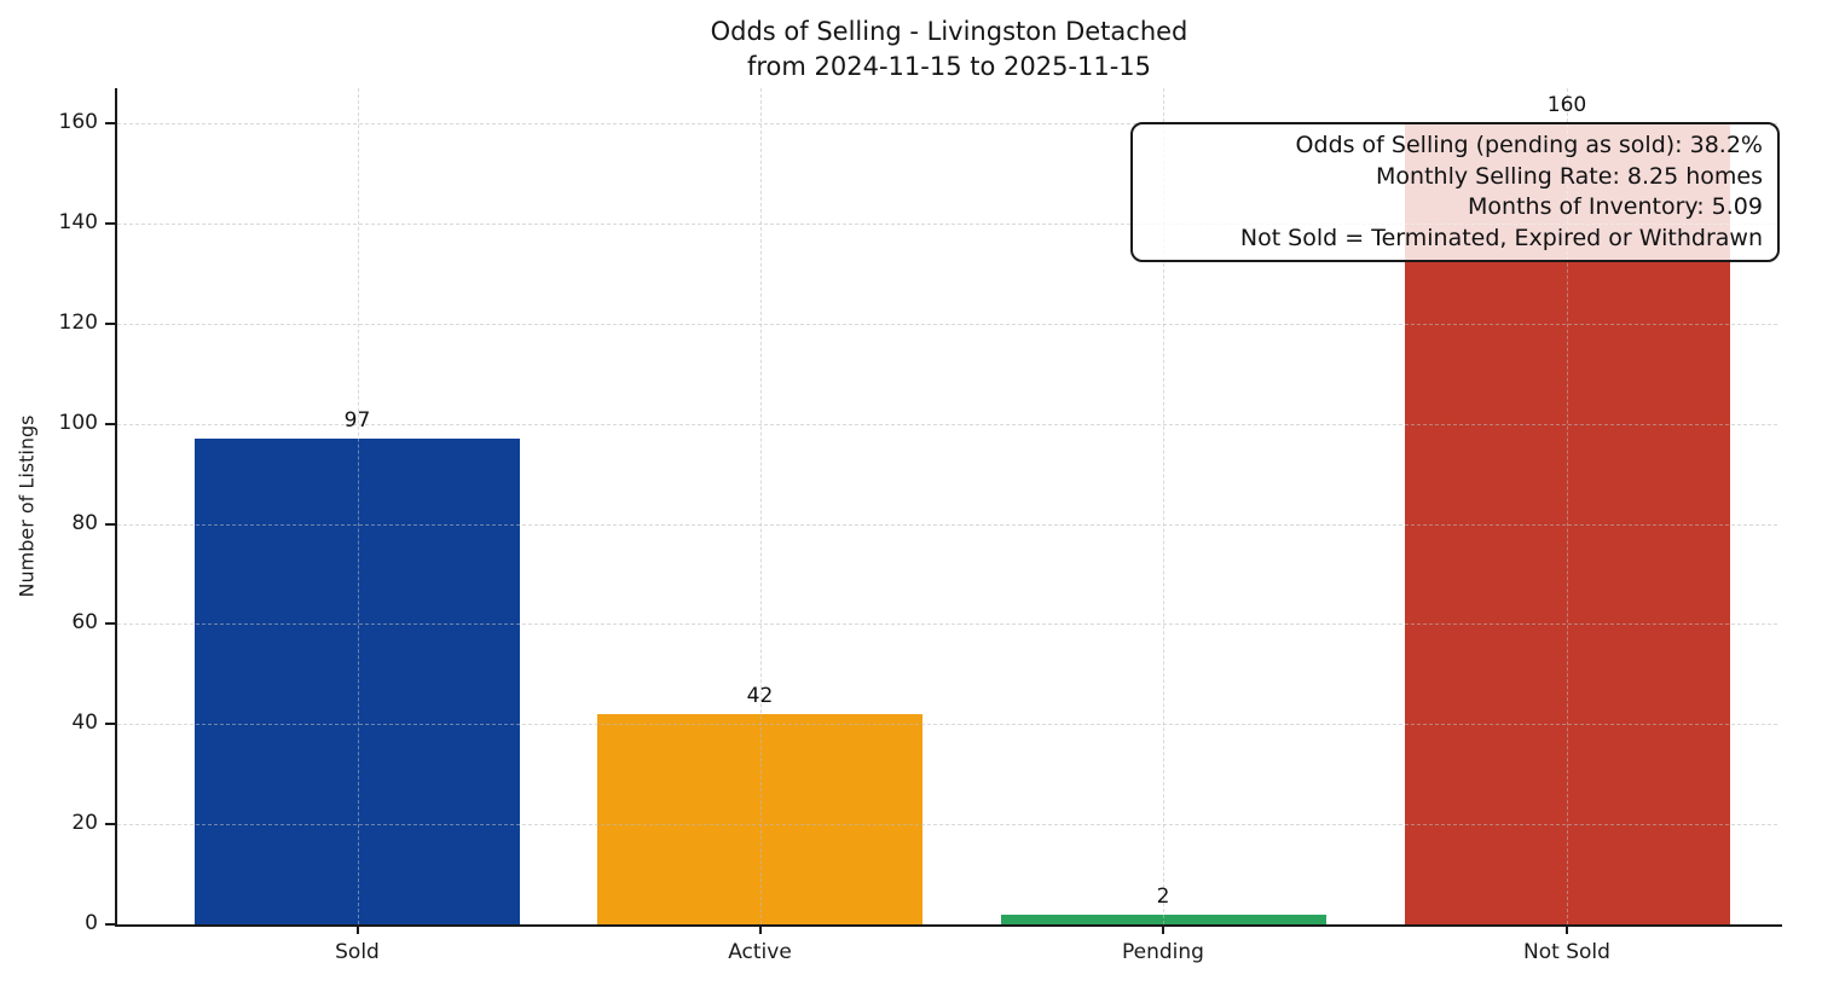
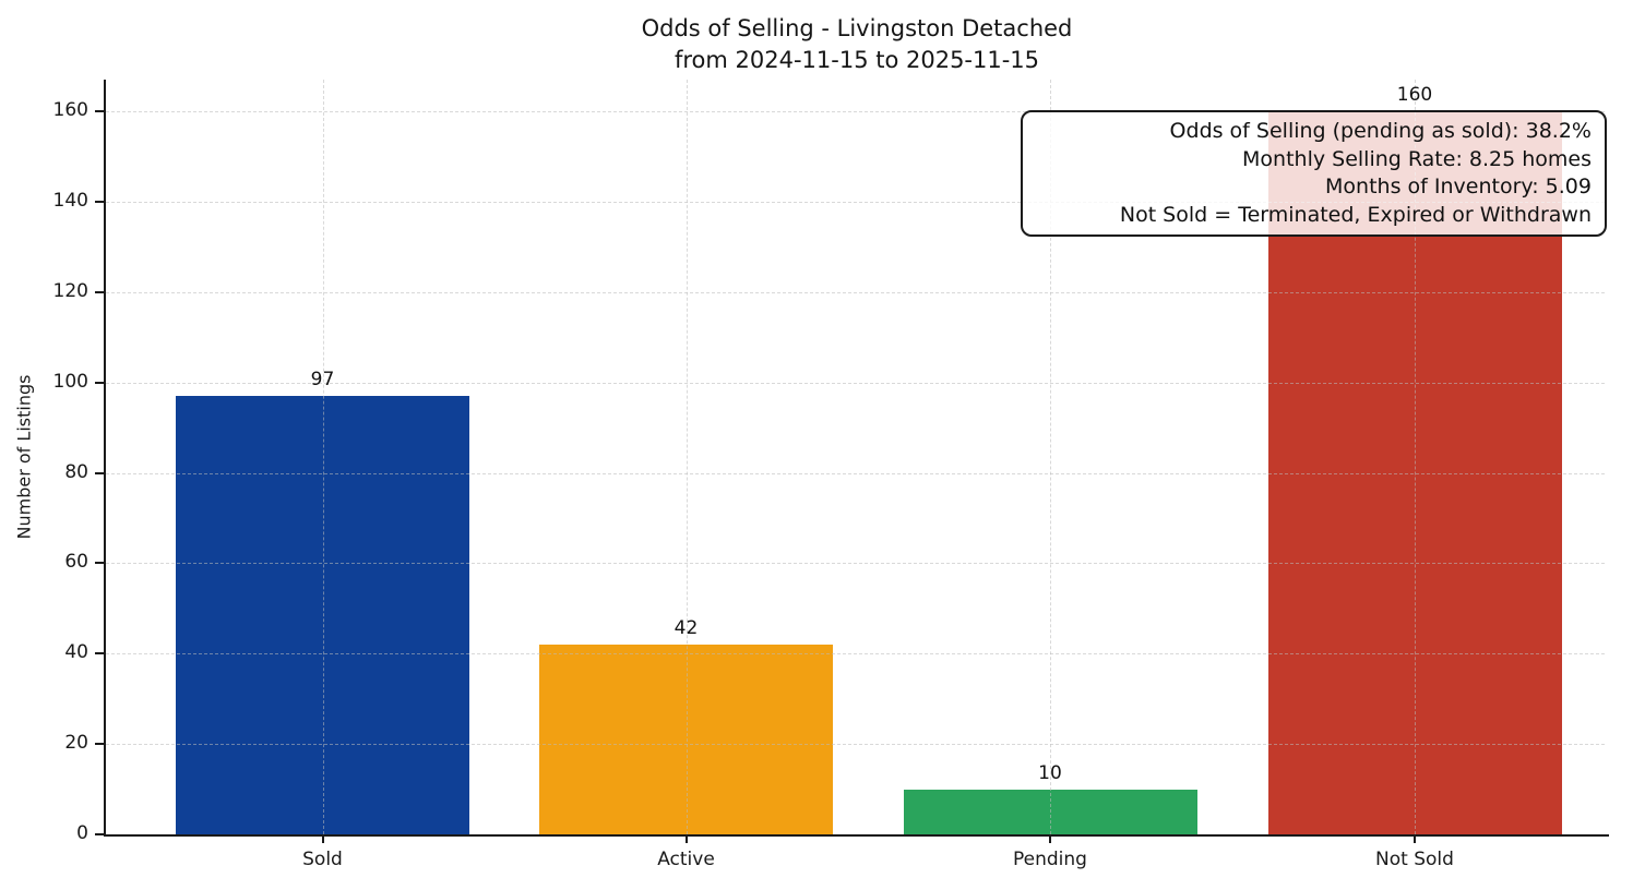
Pending: 2 -> 10
